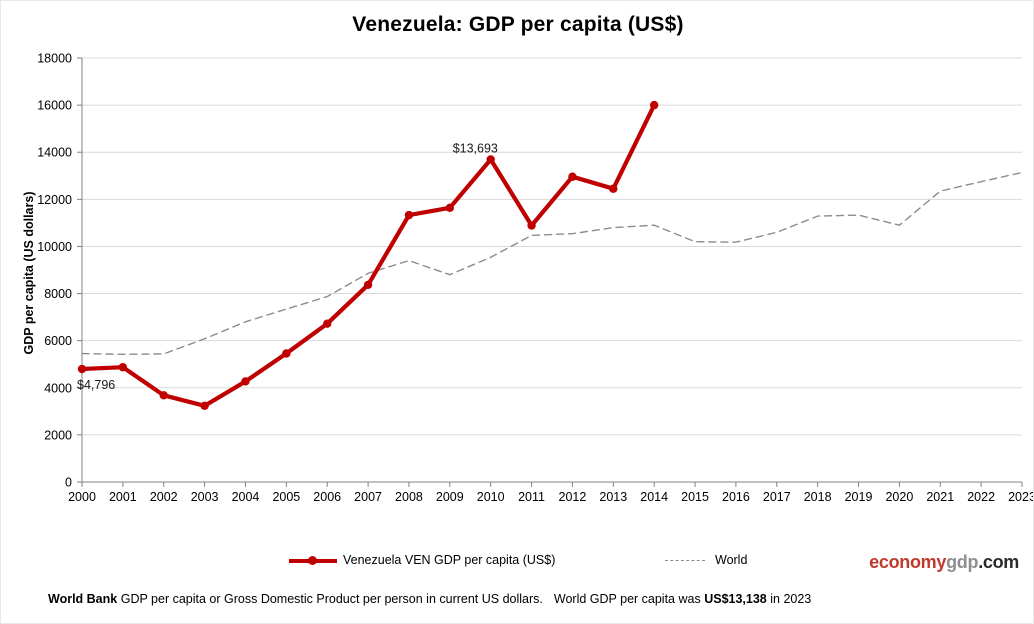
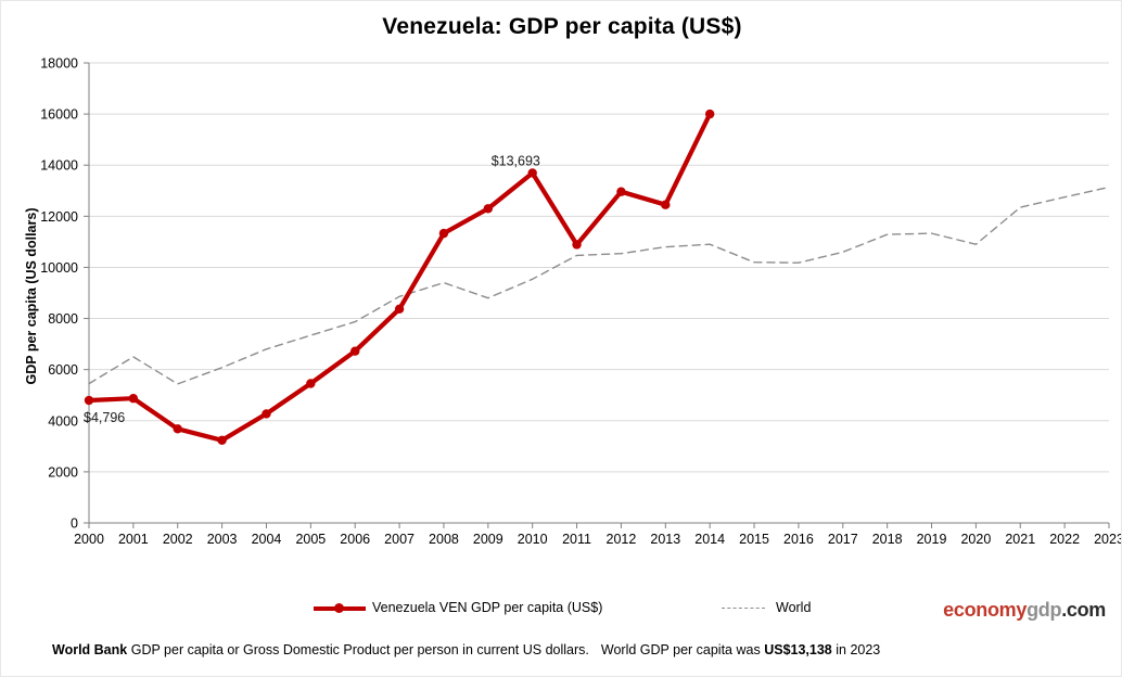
World/2001: 5400 -> 6500
Venezuela VEN GDP per capita (US$)/2009: 11600 -> 12300
